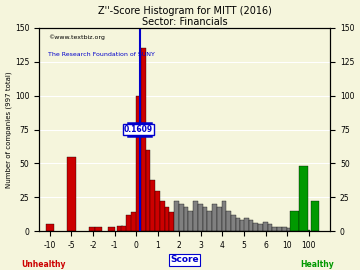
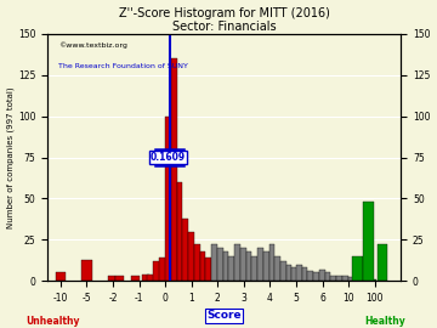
-5: 55 -> 13
